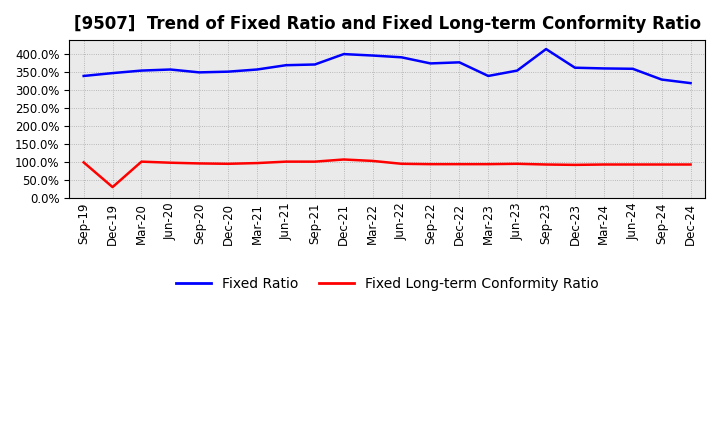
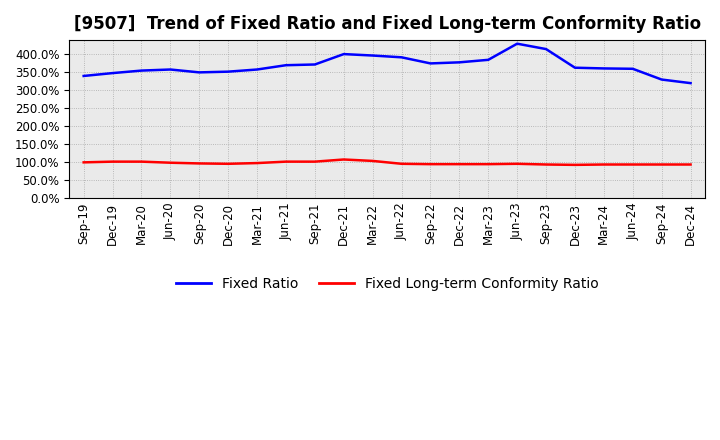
Fixed Long-term Conformity Ratio/Dec-19: 30% -> 101%
Fixed Ratio/Mar-23: 340% -> 385%
Fixed Ratio/Jun-23: 355% -> 430%
